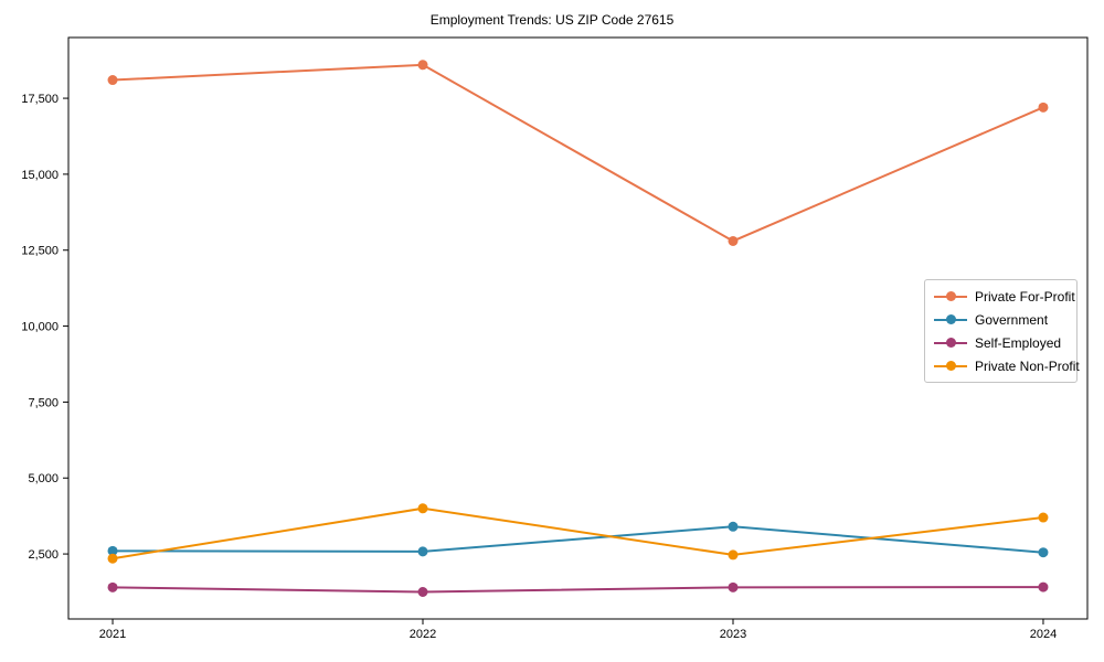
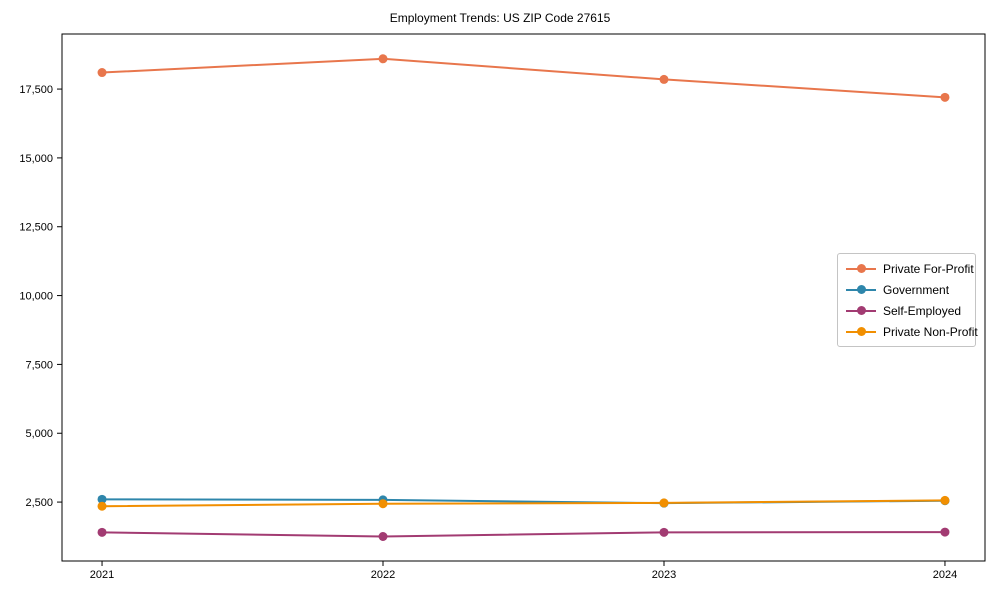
Private Non-Profit/2022: 4000 -> 2400
Private For-Profit/2023: 12800 -> 17800
Government/2023: 3400 -> 2500
Private Non-Profit/2024: 3700 -> 2600
